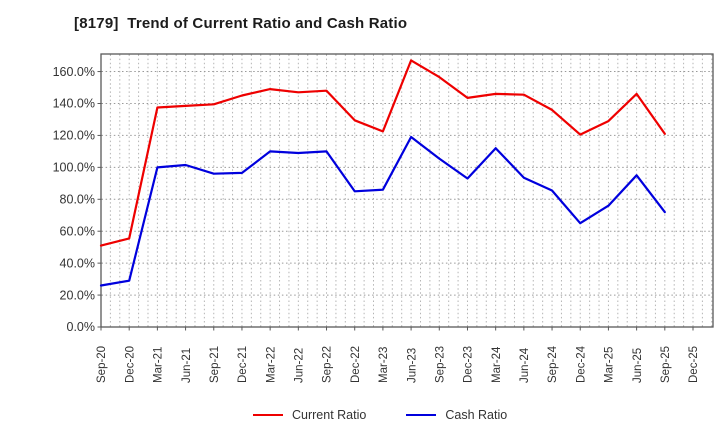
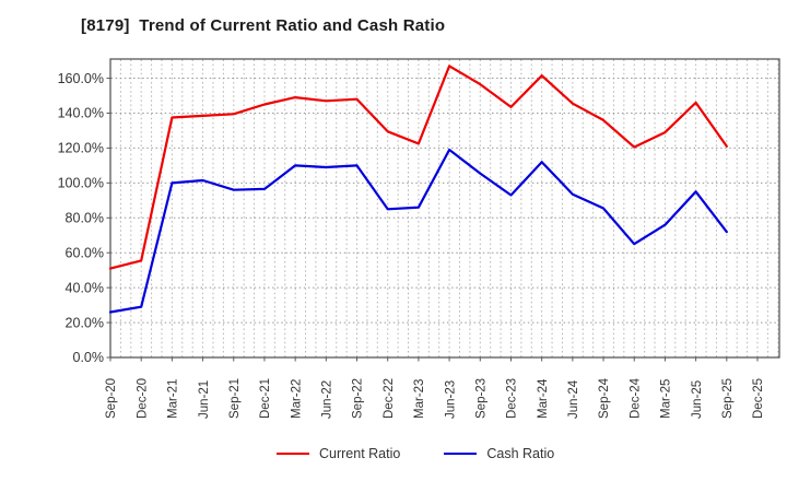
Current Ratio/Mar-24: 146% -> 162%
